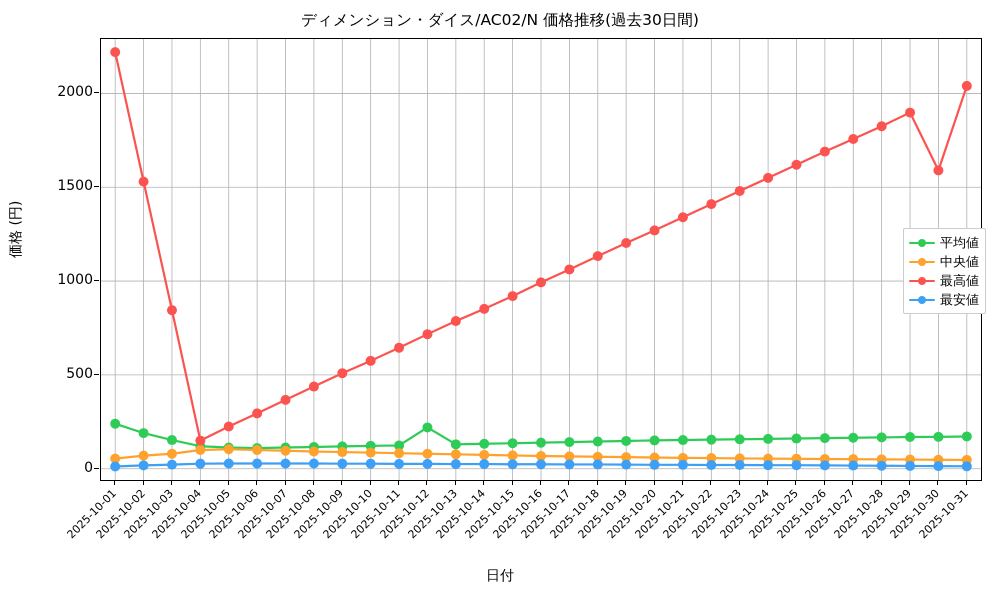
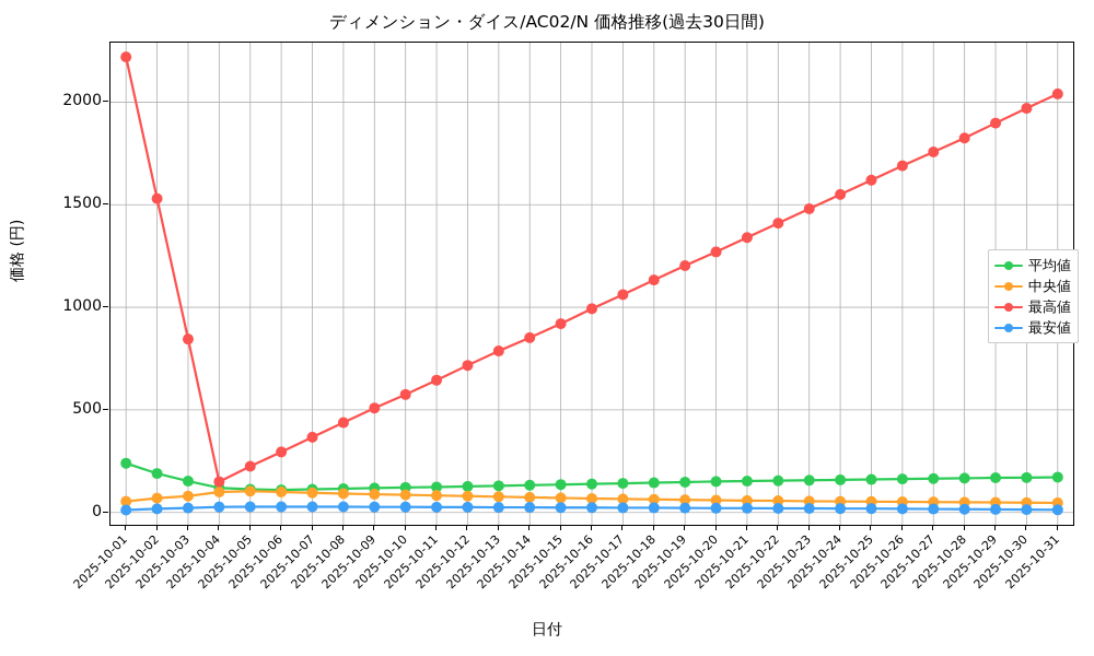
平均値/2025-10-12: 220 -> 130
最高値/2025-10-30: 1590 -> 1970
